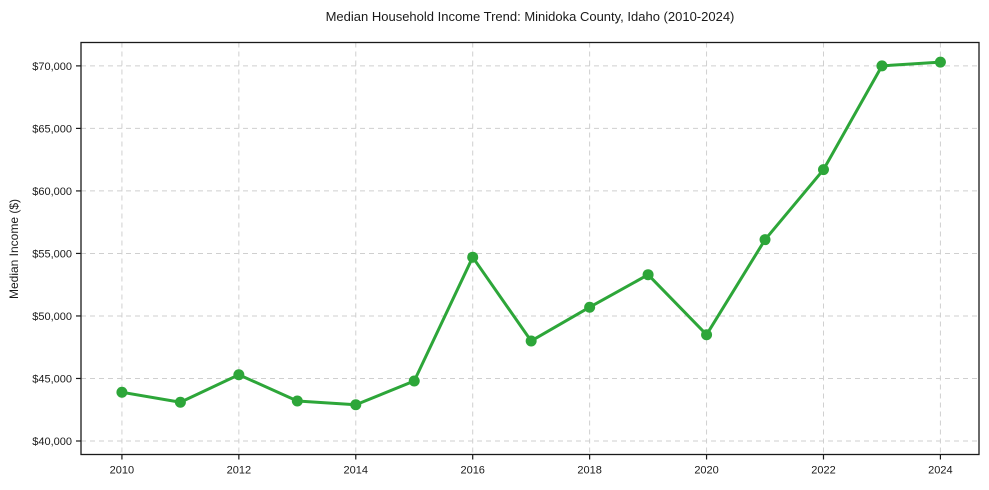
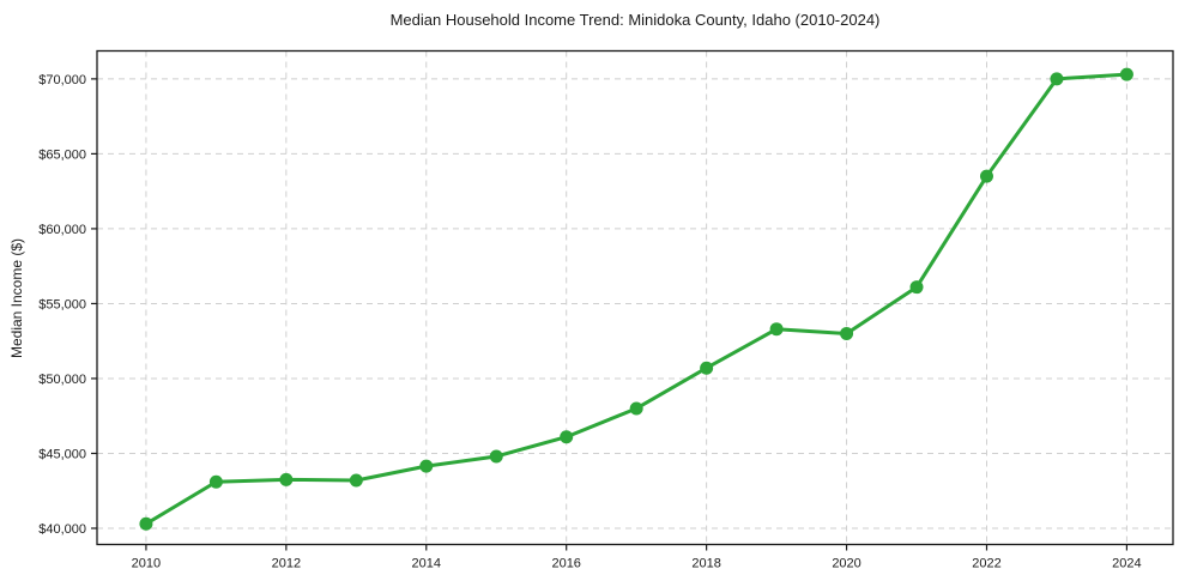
2010: $43900 -> $40300
2012: $45300 -> $43200
2014: $42900 -> $44200
2016: $54700 -> $46100
2020: $48500 -> $53000
2022: $61700 -> $63500
